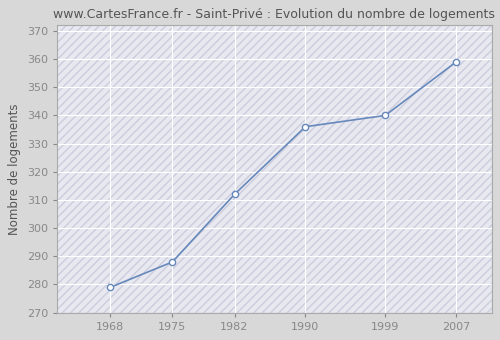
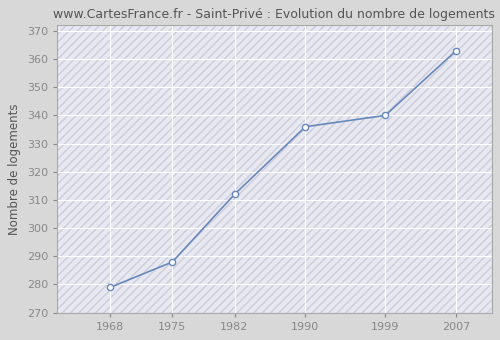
2007: 359 -> 363
